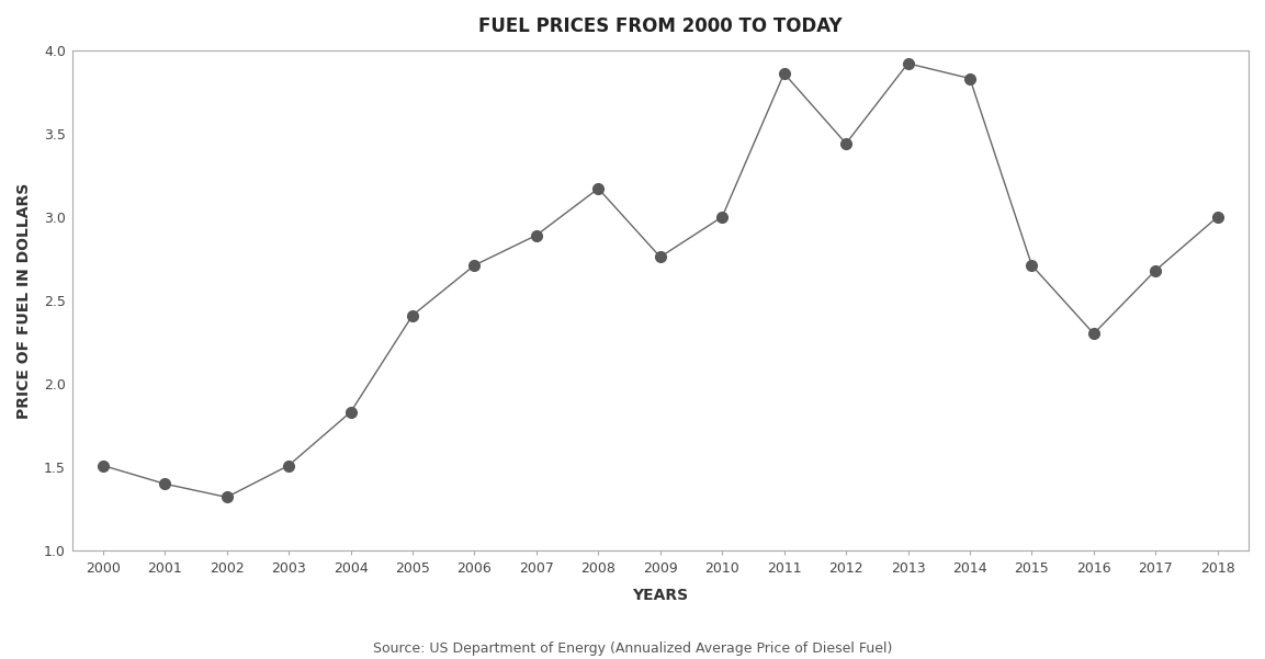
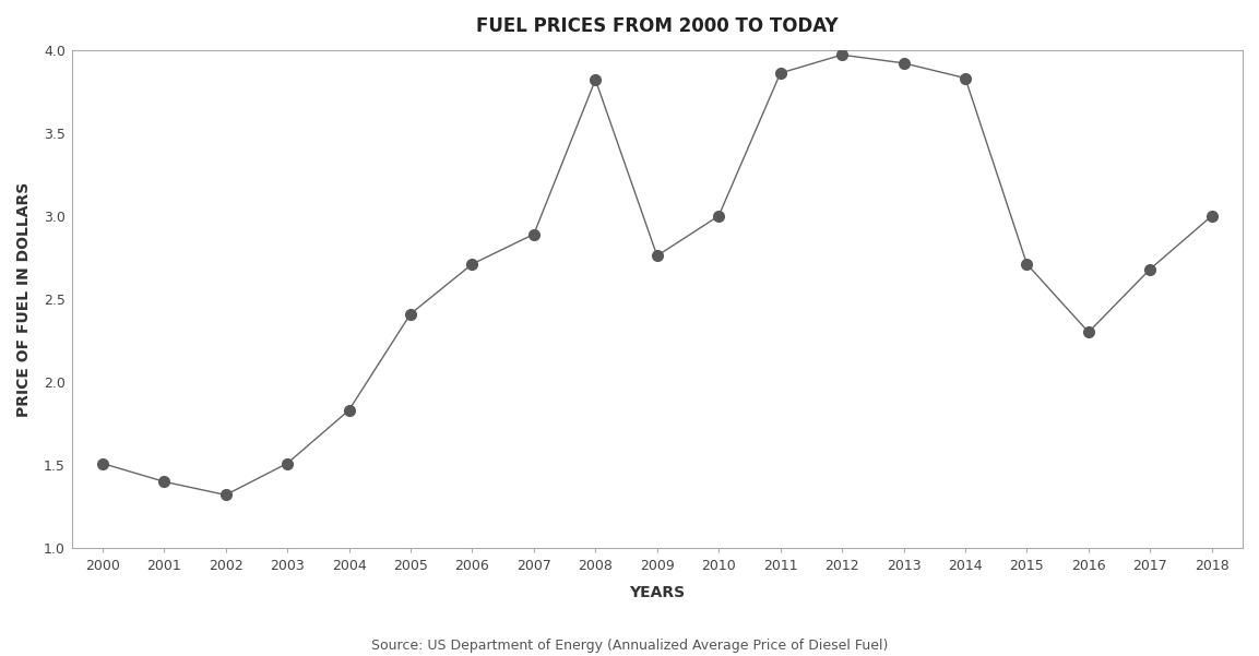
2008: 3.17 -> 3.82
2012: 3.44 -> 3.97
